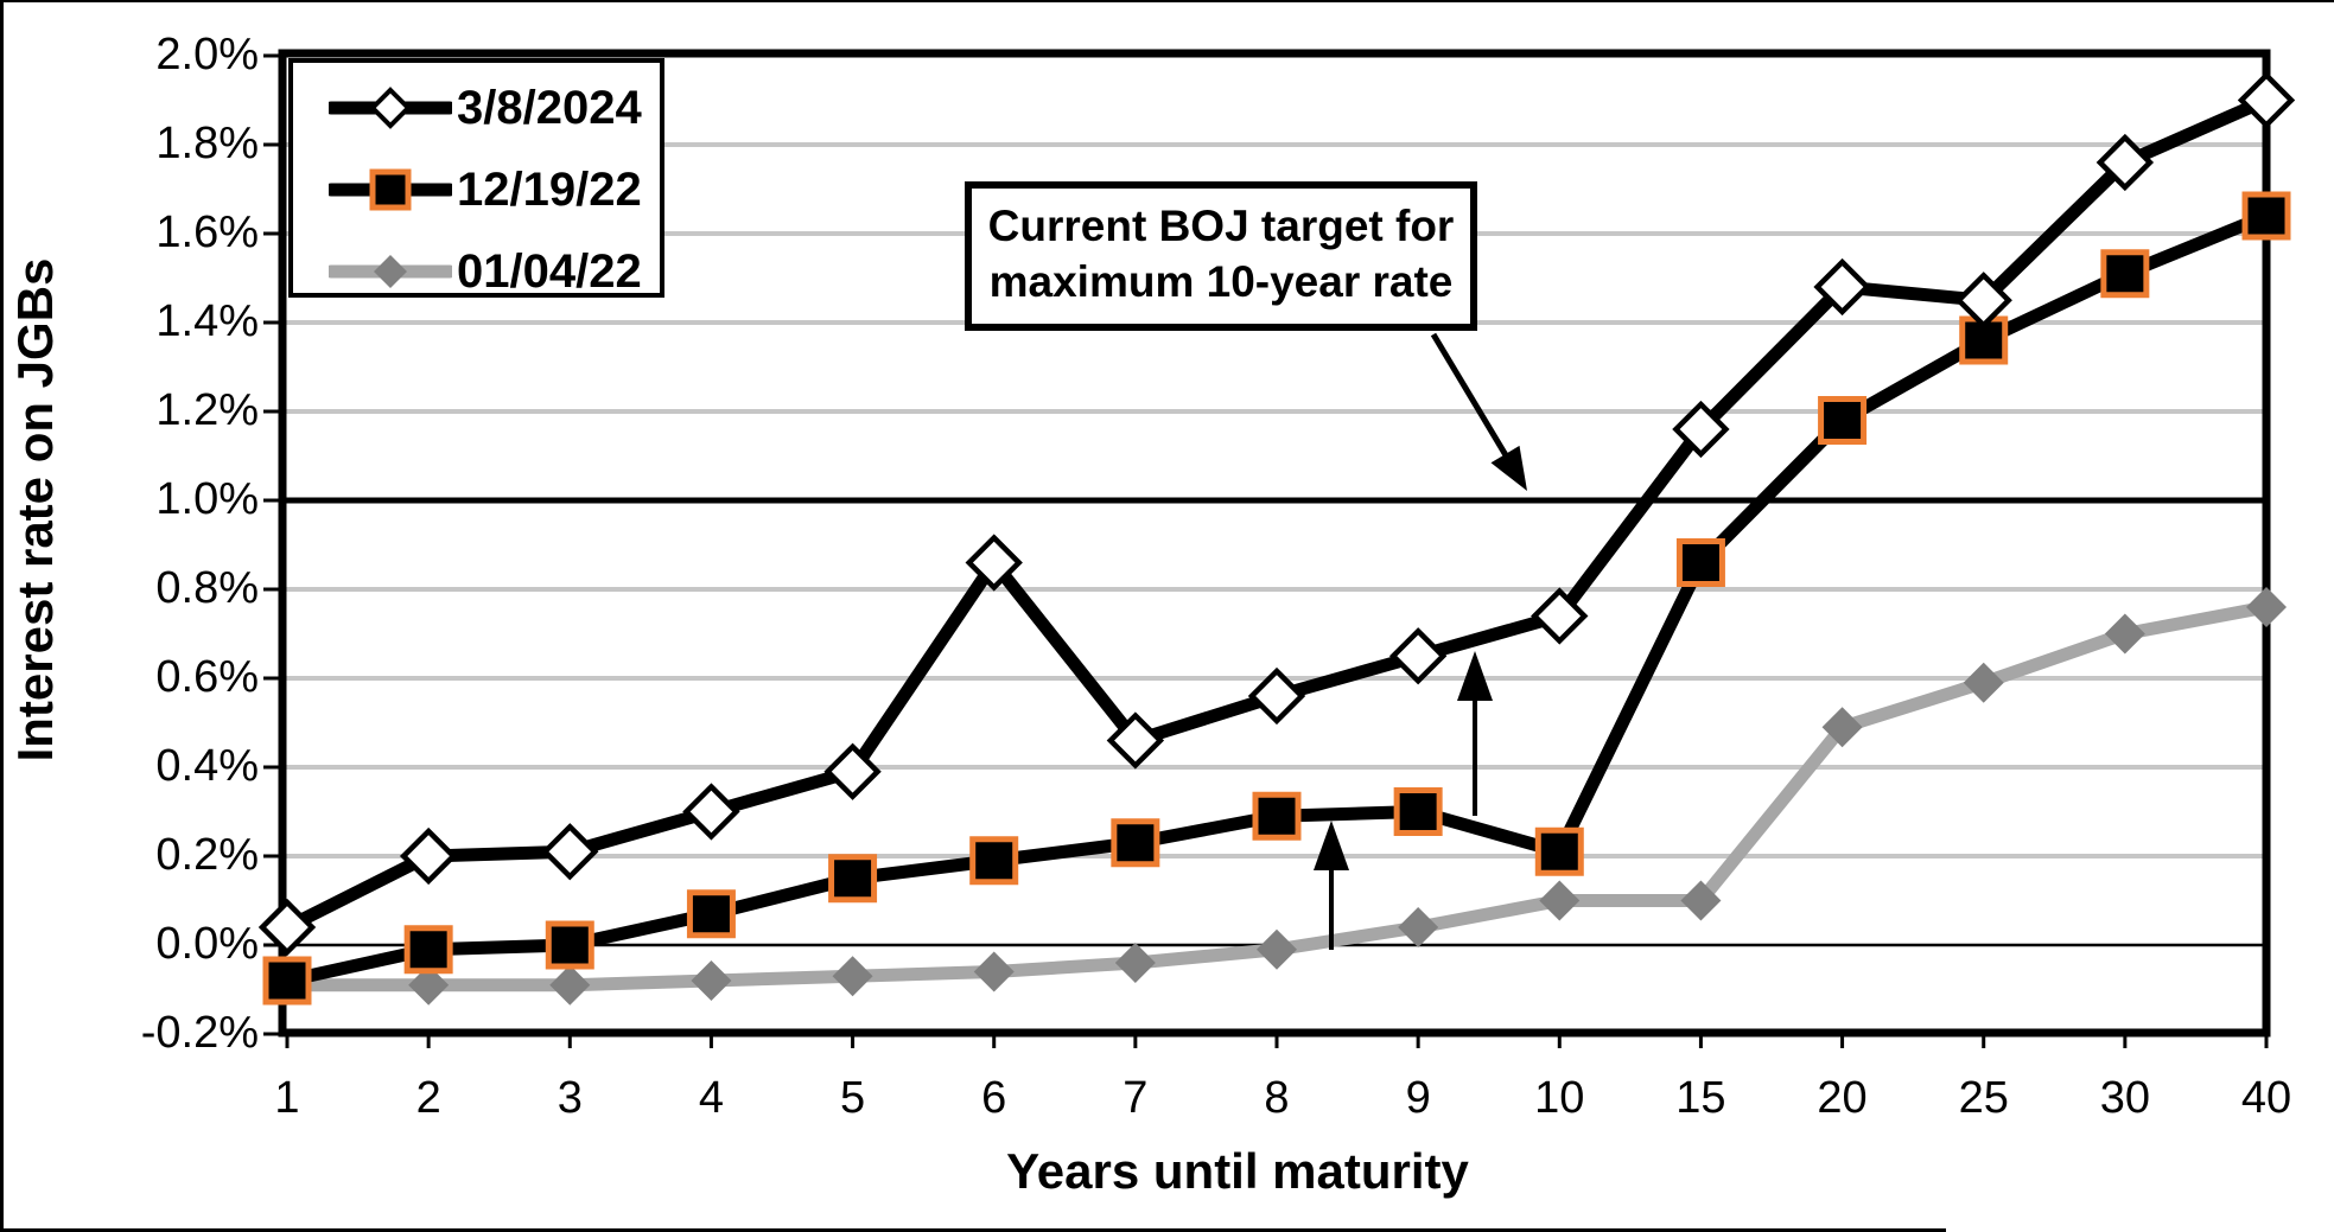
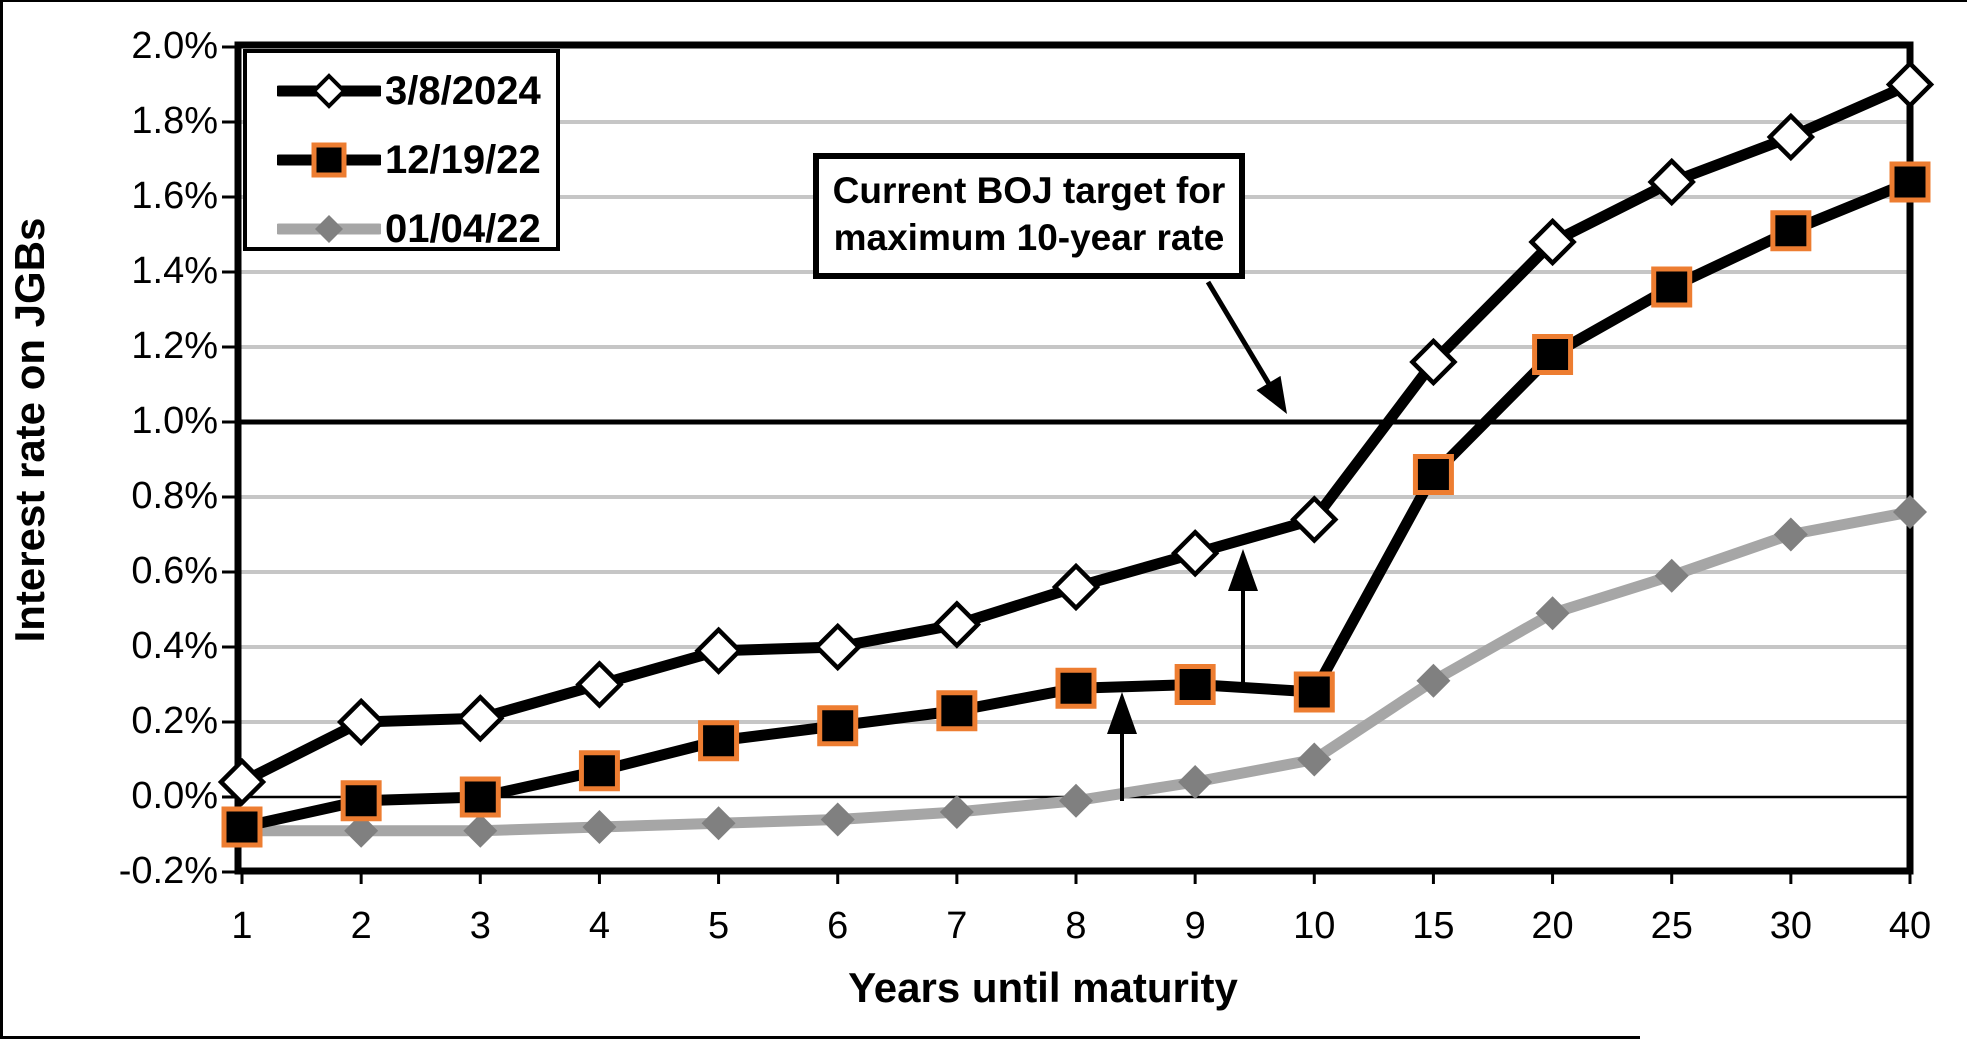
3/8/2024/6: 0.86% -> 0.40%
12/19/22/10: 0.21% -> 0.28%
01/04/22/15: 0.10% -> 0.31%
3/8/2024/25: 1.45% -> 1.64%
